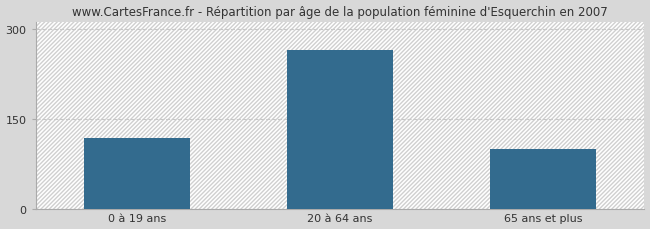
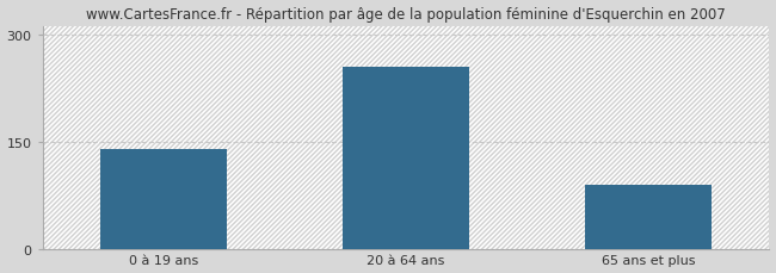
0 à 19 ans: 118 -> 140
20 à 64 ans: 265 -> 254
65 ans et plus: 100 -> 90
